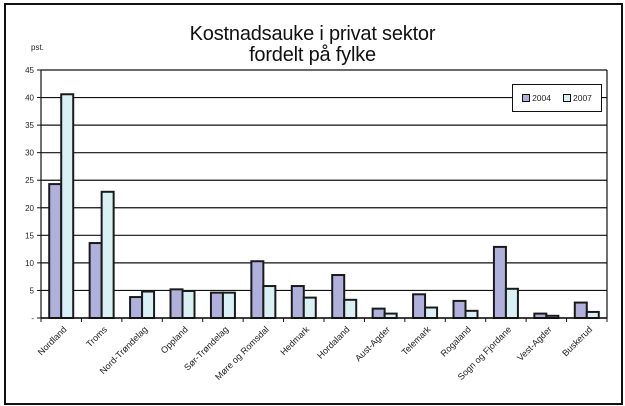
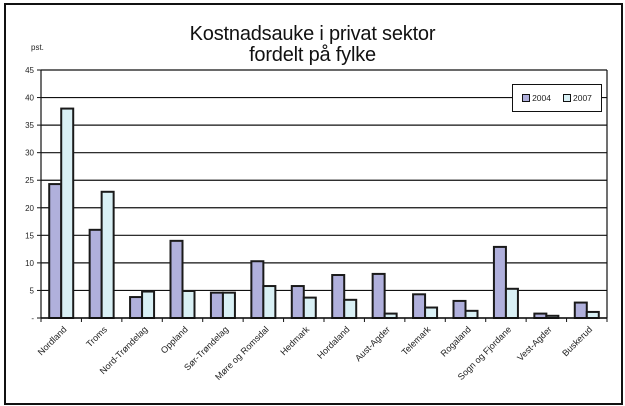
2007/Nordland: 41 -> 38
2004/Troms: 14 -> 16
2004/Oppland: 5 -> 14
2004/Aust-Agder: 2 -> 8
